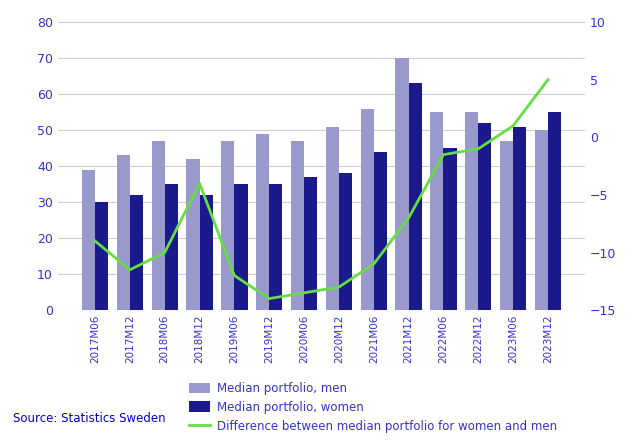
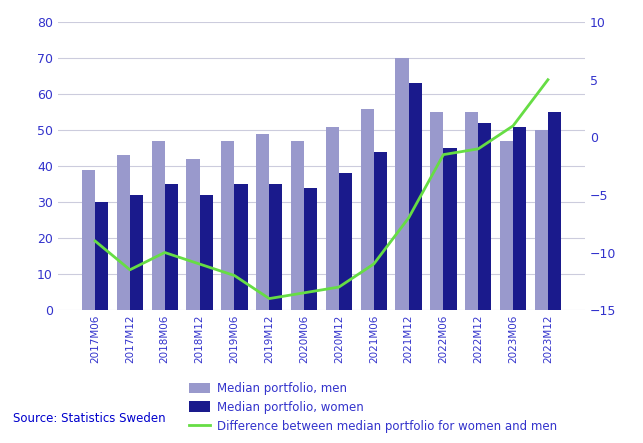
Difference between median portfolio for women and men/2018M12: -4.0 -> -11.0
Median portfolio, women/2020M06: 37 -> 34
